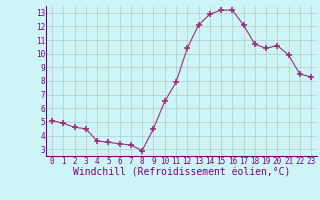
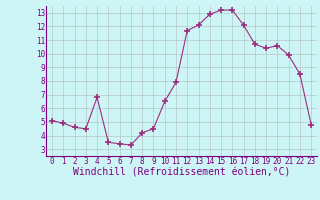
4: 3.6 -> 6.8
8: 2.9 -> 4.2
12: 10.4 -> 11.7
23: 8.3 -> 4.8
